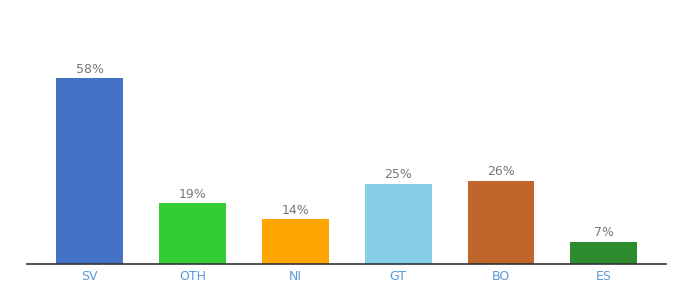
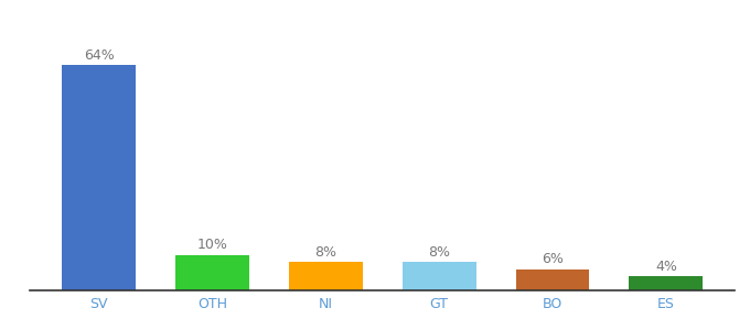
SV: 58% -> 64%
OTH: 19% -> 10%
NI: 14% -> 8%
GT: 25% -> 8%
BO: 26% -> 6%
ES: 7% -> 4%
